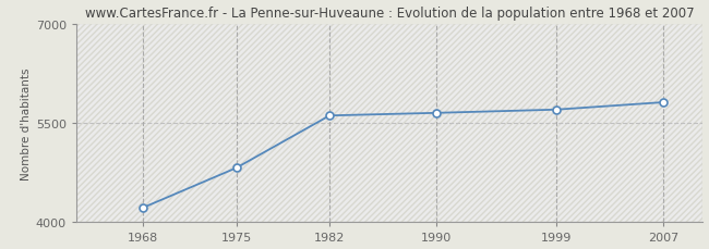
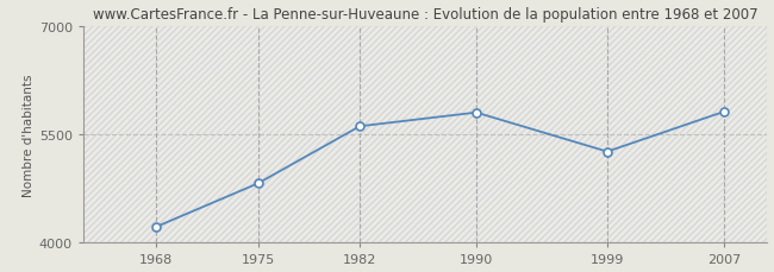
1990: 5650 -> 5800
1999: 5700 -> 5260
